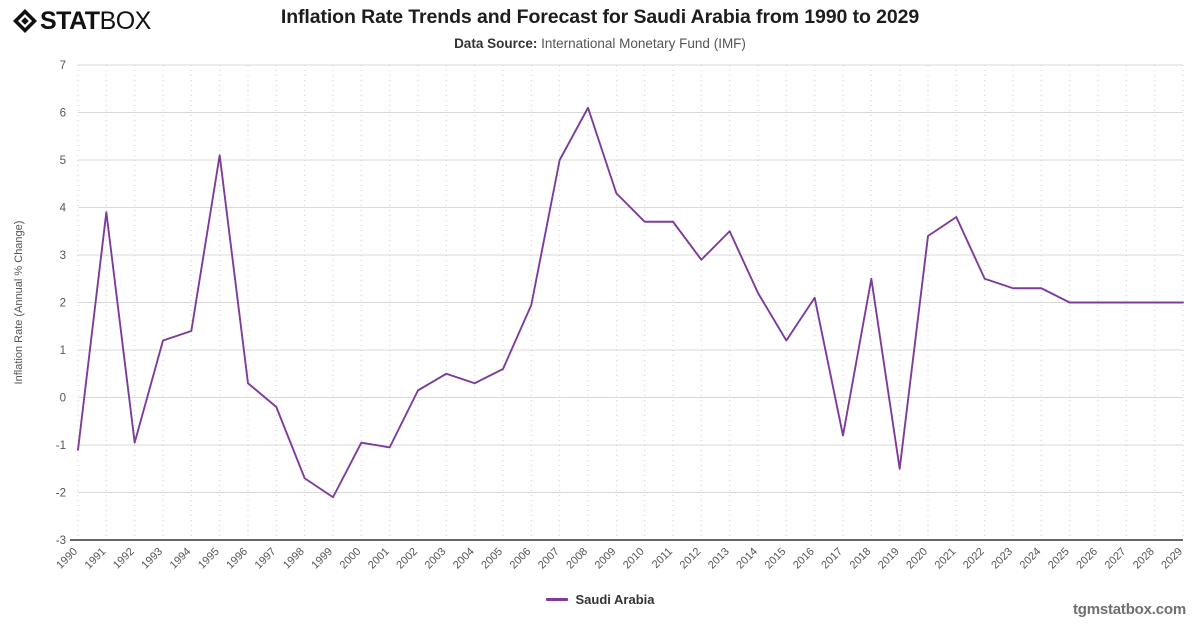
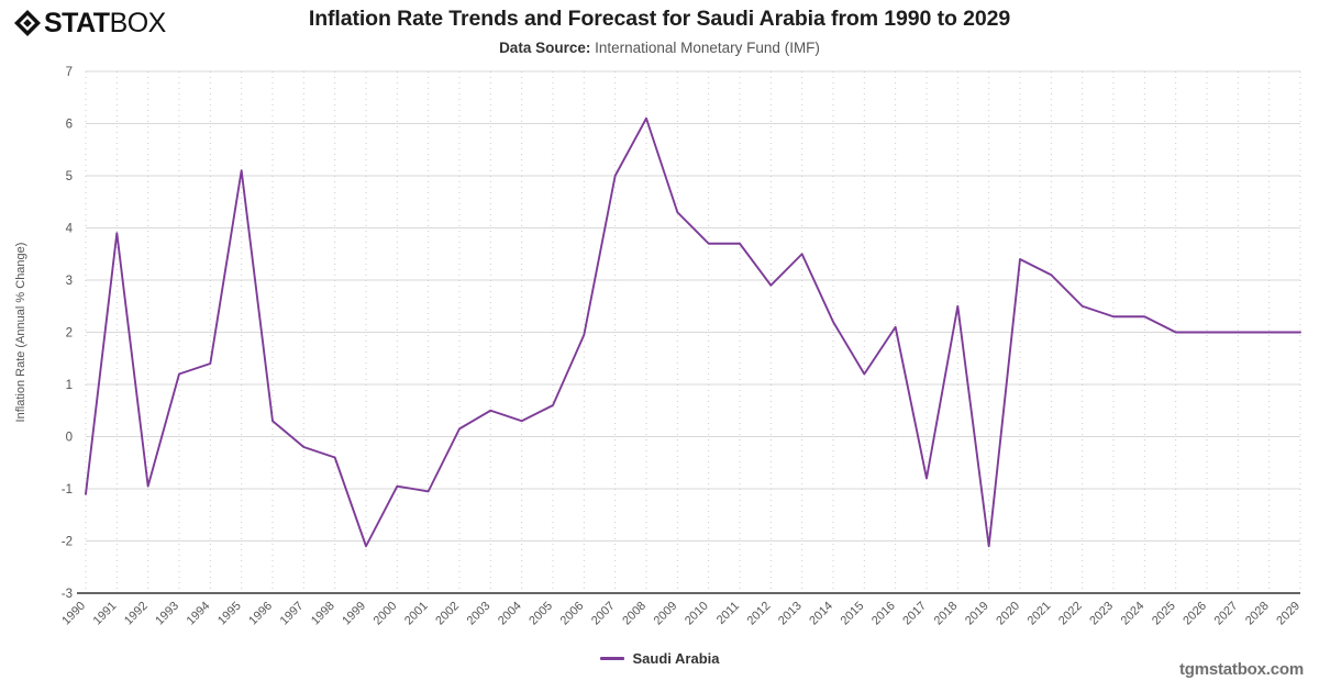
1998: -1.7 -> -0.4
2019: -1.5 -> -2.1
2021: 3.8 -> 3.1
